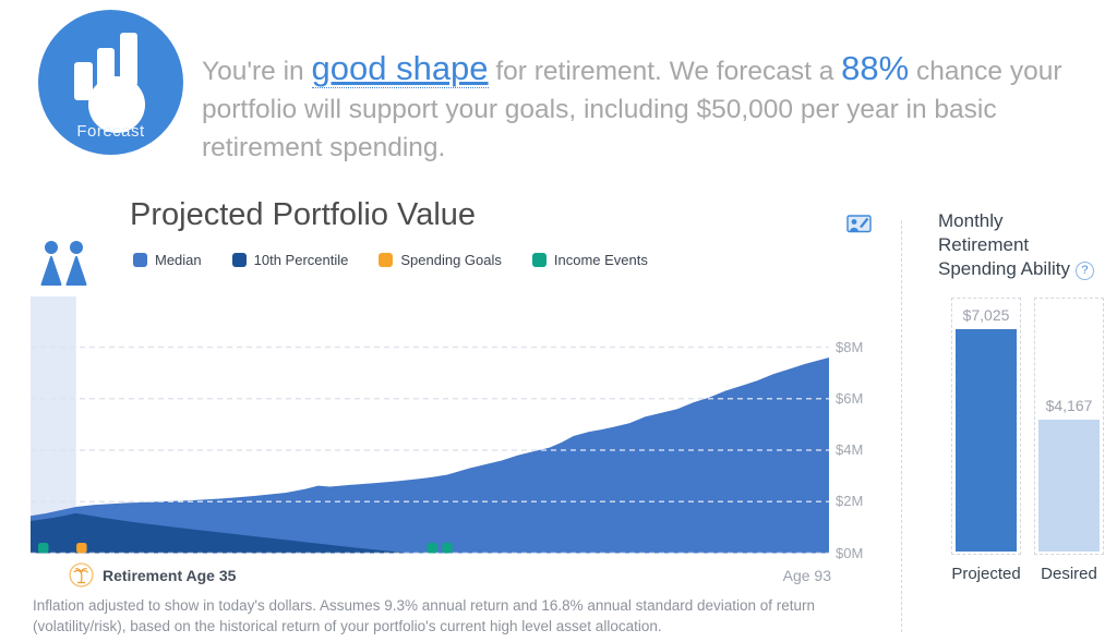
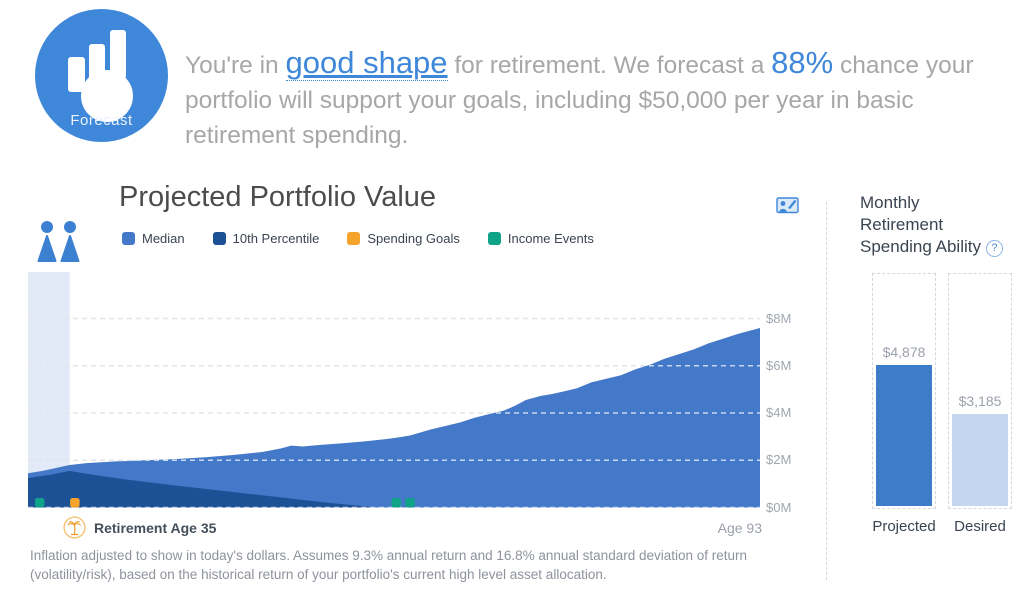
Monthly Retirement Spending Ability/Projected: $7,025 -> $4,878
Monthly Retirement Spending Ability/Desired: $4,167 -> $3,185
